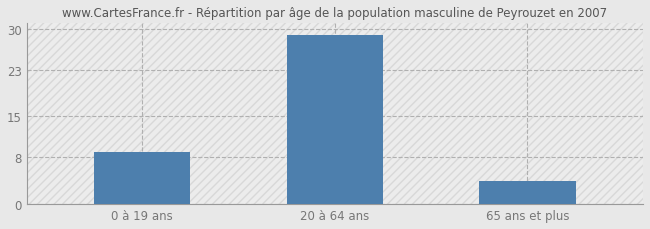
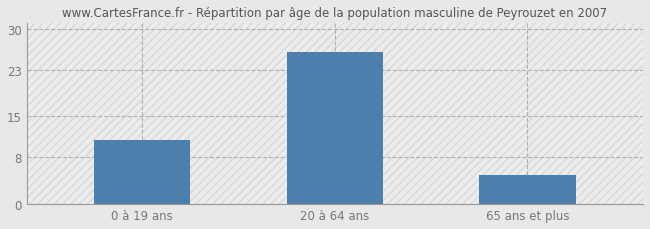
0 à 19 ans: 9 -> 11
20 à 64 ans: 29 -> 26
65 ans et plus: 4 -> 5
